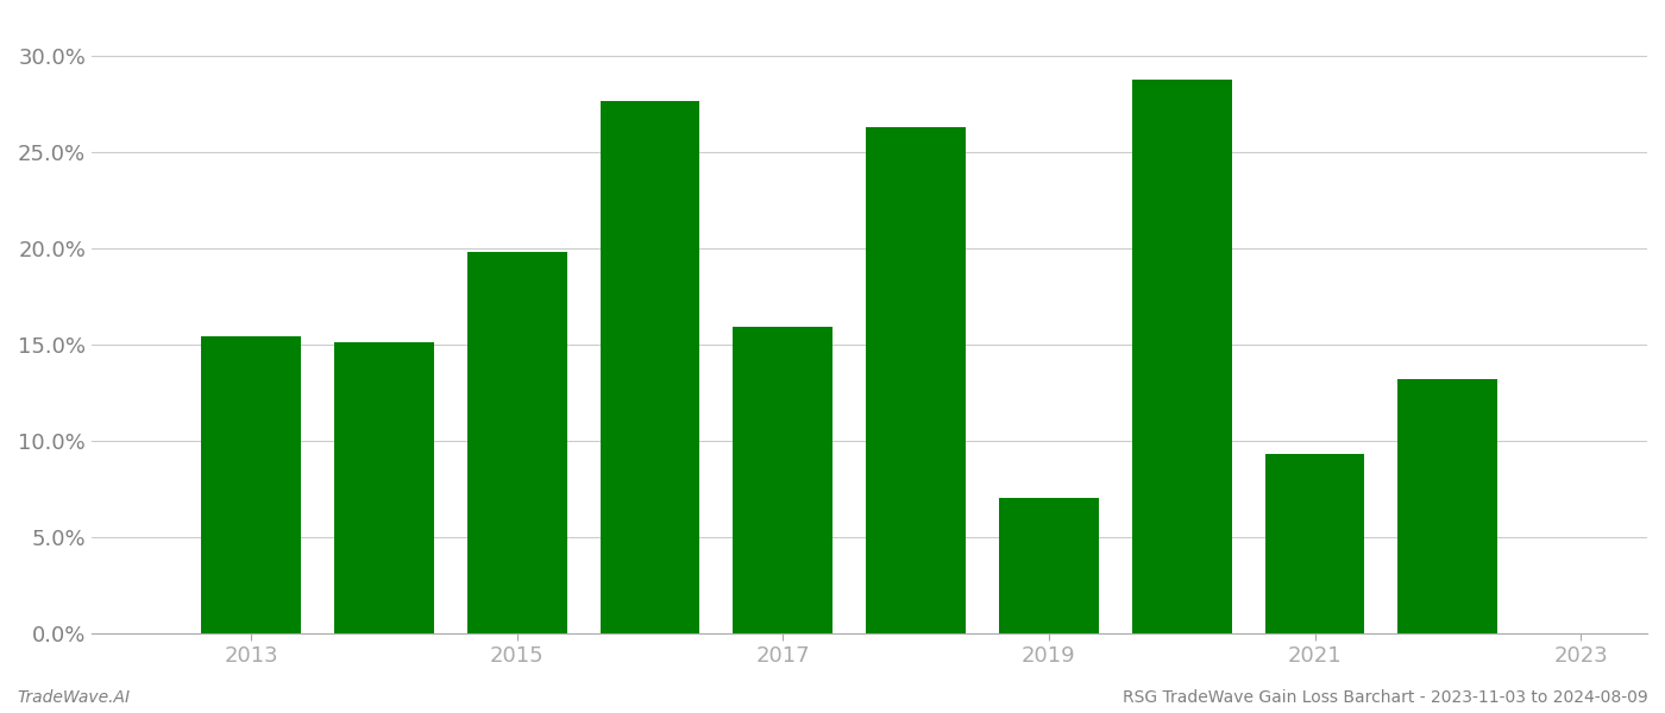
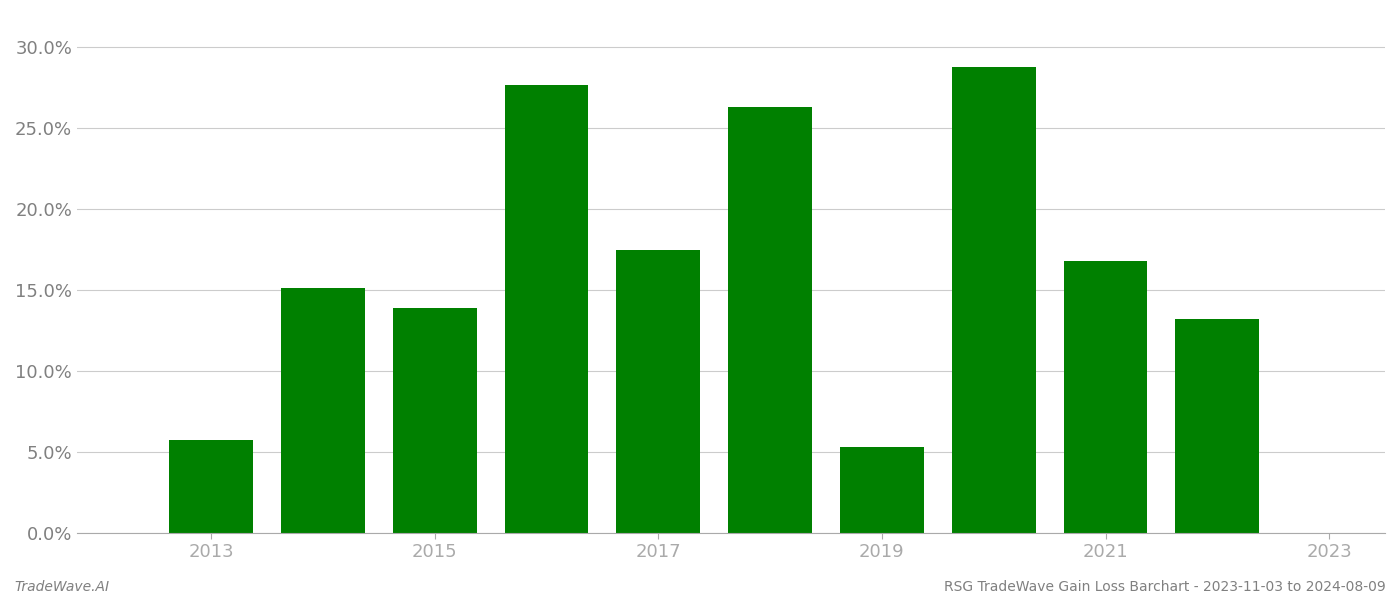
2013: 15.4% -> 5.7%
2015: 19.8% -> 13.9%
2017: 15.9% -> 17.5%
2019: 7.0% -> 5.3%
2021: 9.3% -> 16.8%
